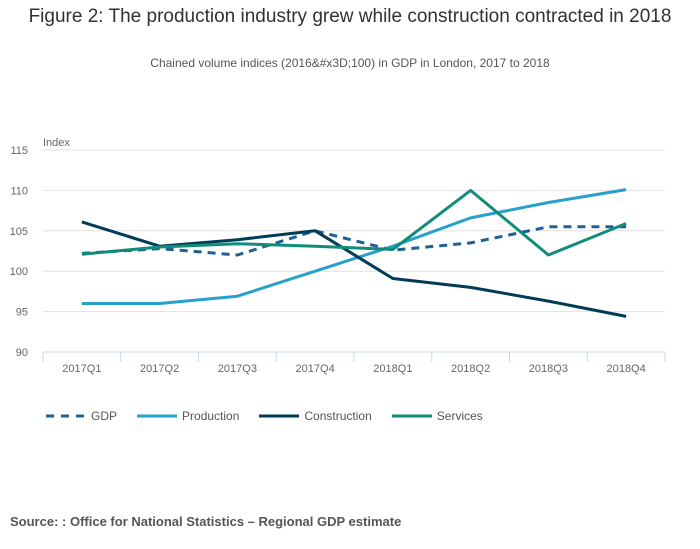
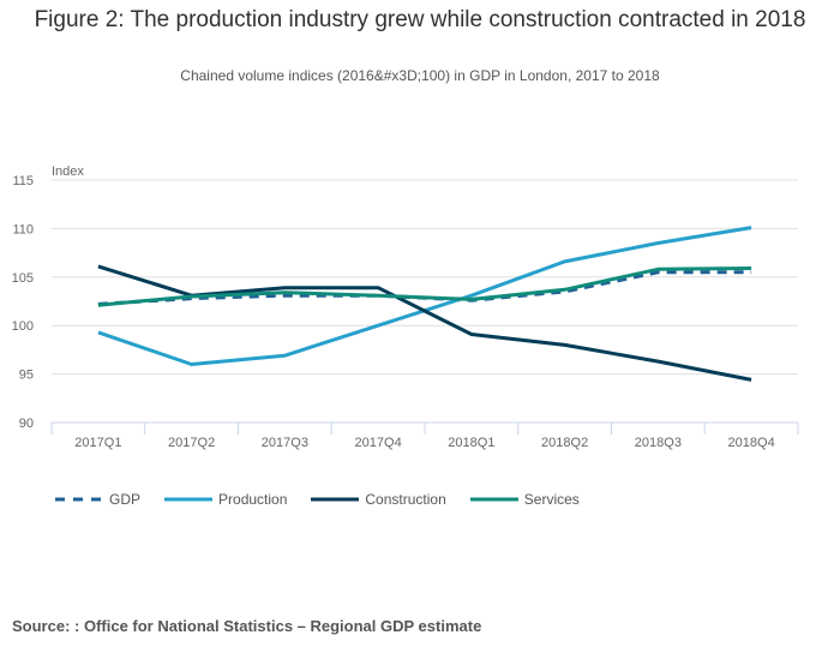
Production/2017Q1: 96 -> 99
GDP/2017Q3: 102 -> 103
GDP/2017Q4: 105 -> 103
Construction/2017Q4: 105 -> 104
Services/2018Q2: 110 -> 104
Services/2018Q3: 102 -> 106
